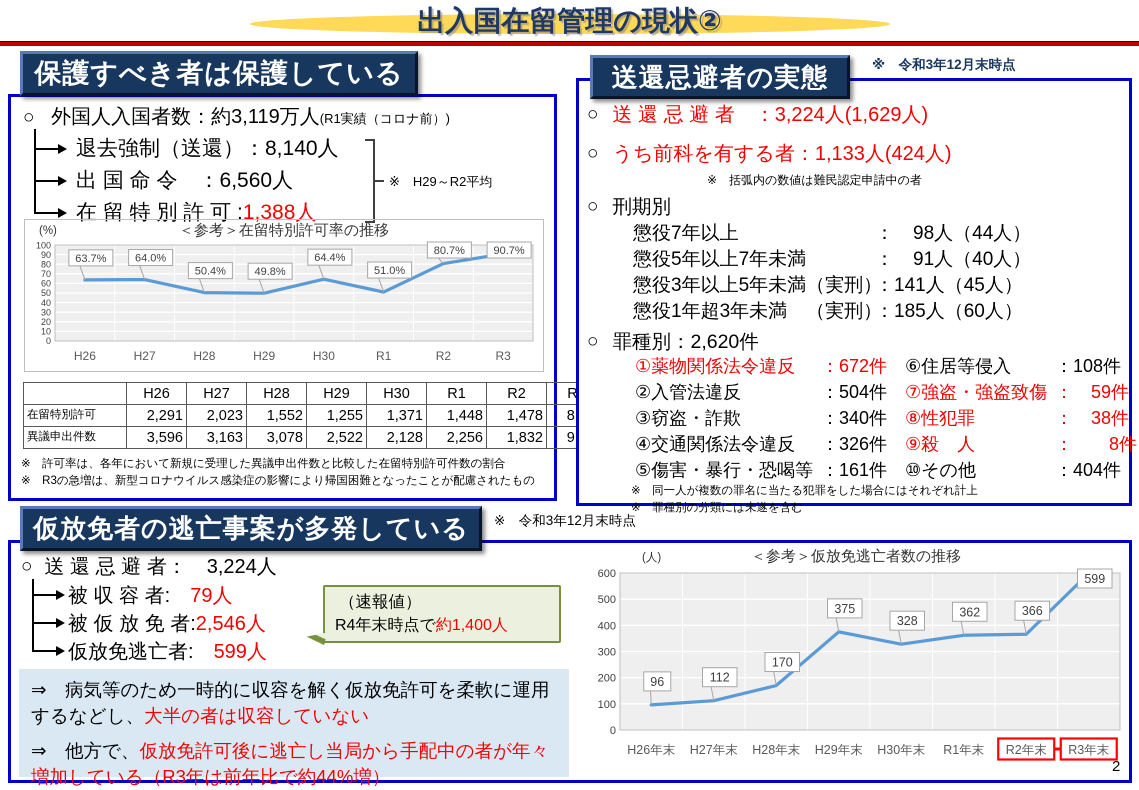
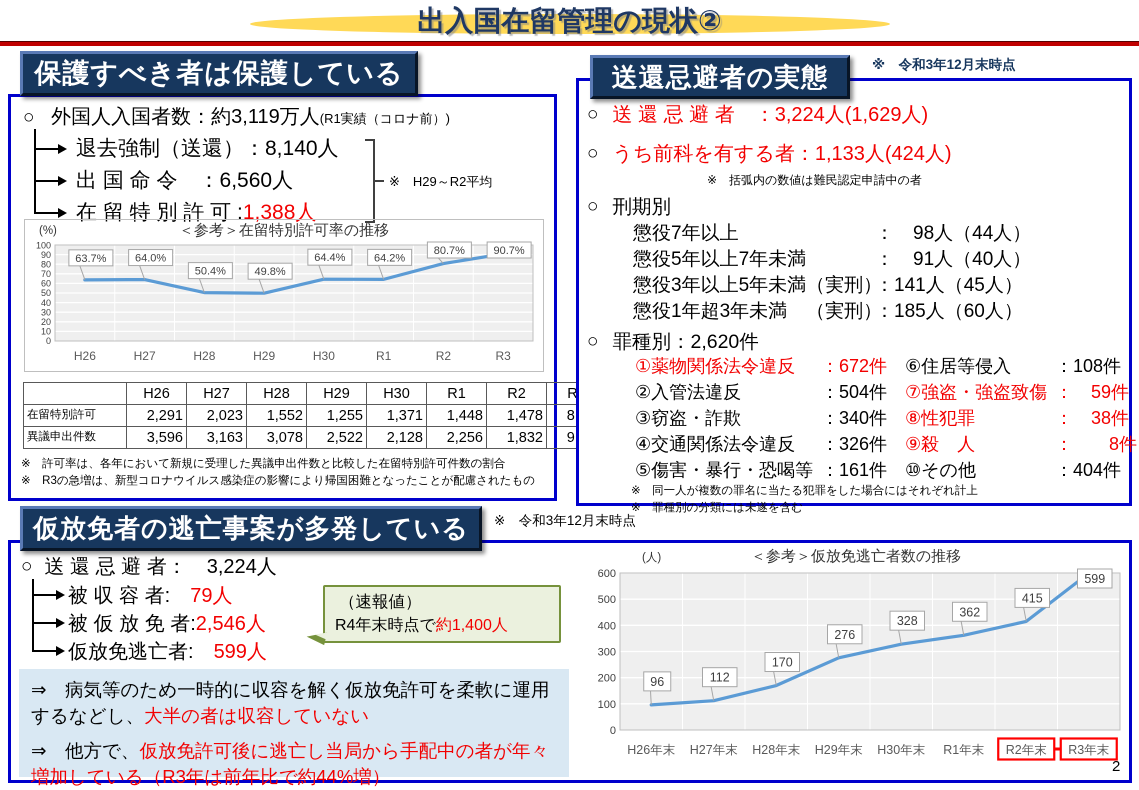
＜参考＞在留特別許可率の推移/R1: 51.0% -> 64.2%
＜参考＞仮放免逃亡者数の推移/H29年末: 375 -> 276
＜参考＞仮放免逃亡者数の推移/R2年末: 366 -> 415
